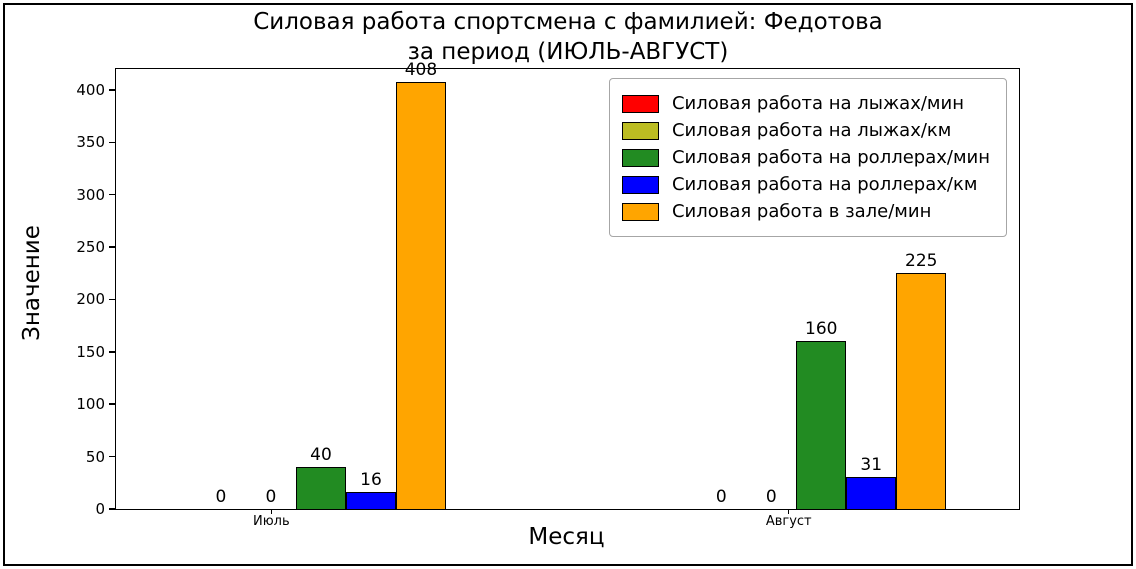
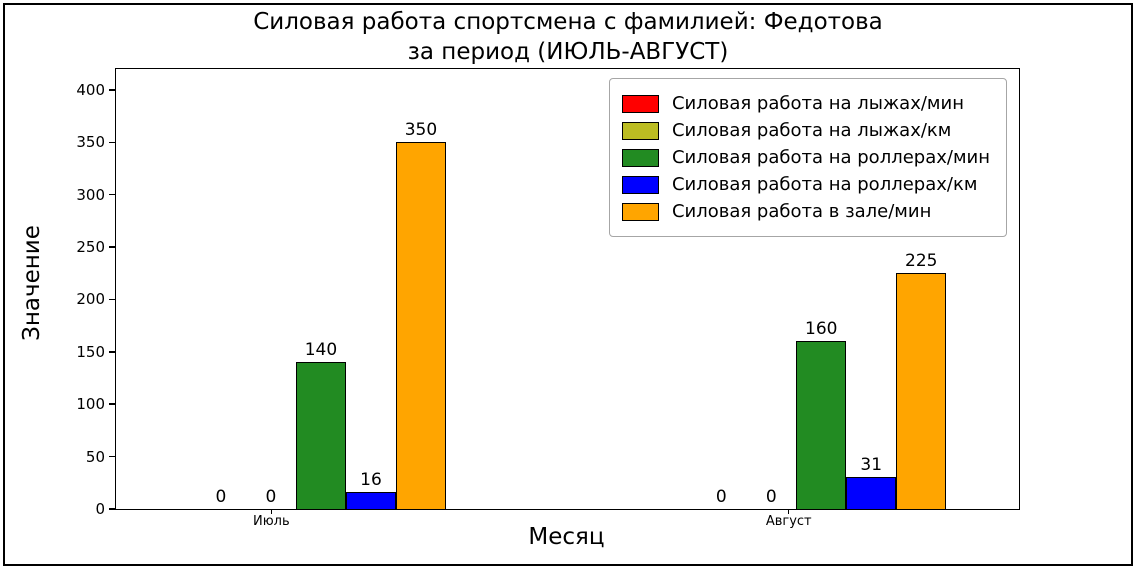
Силовая работа на роллерах/мин/Июль: 40 -> 140
Силовая работа в зале/мин/Июль: 408 -> 350
